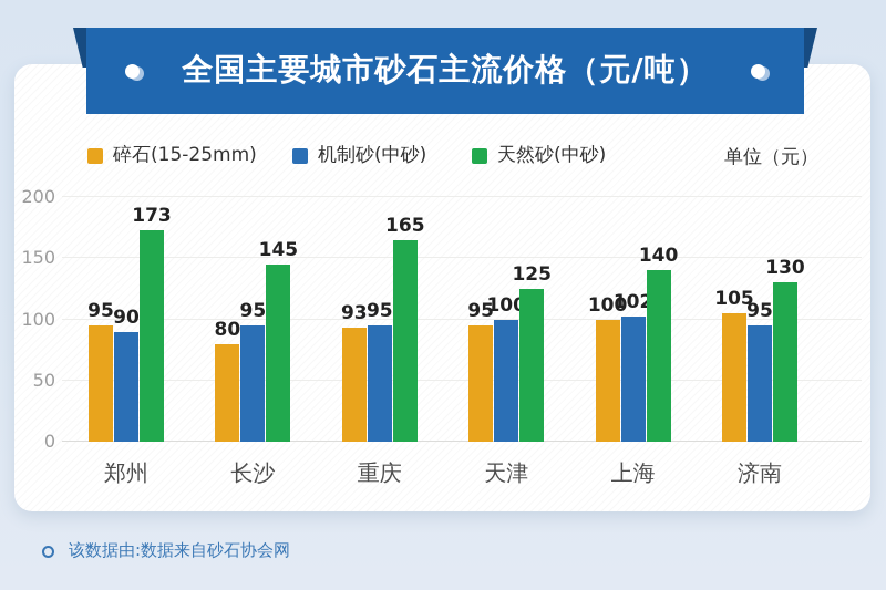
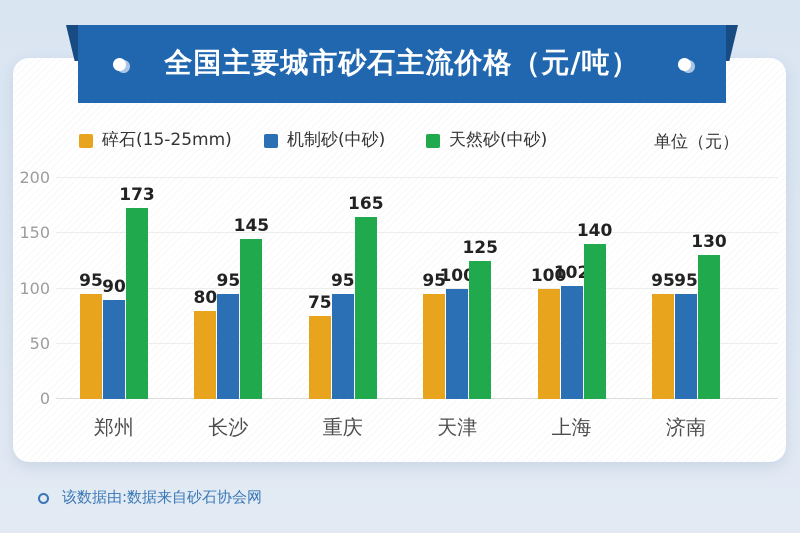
碎石(15-25mm)/重庆: 93 -> 75
碎石(15-25mm)/济南: 105 -> 95
